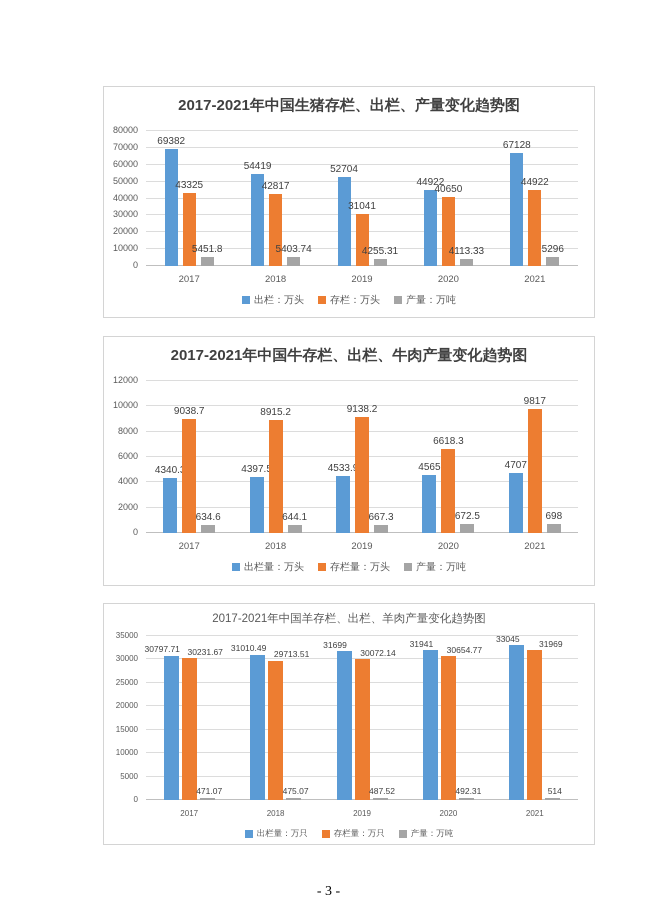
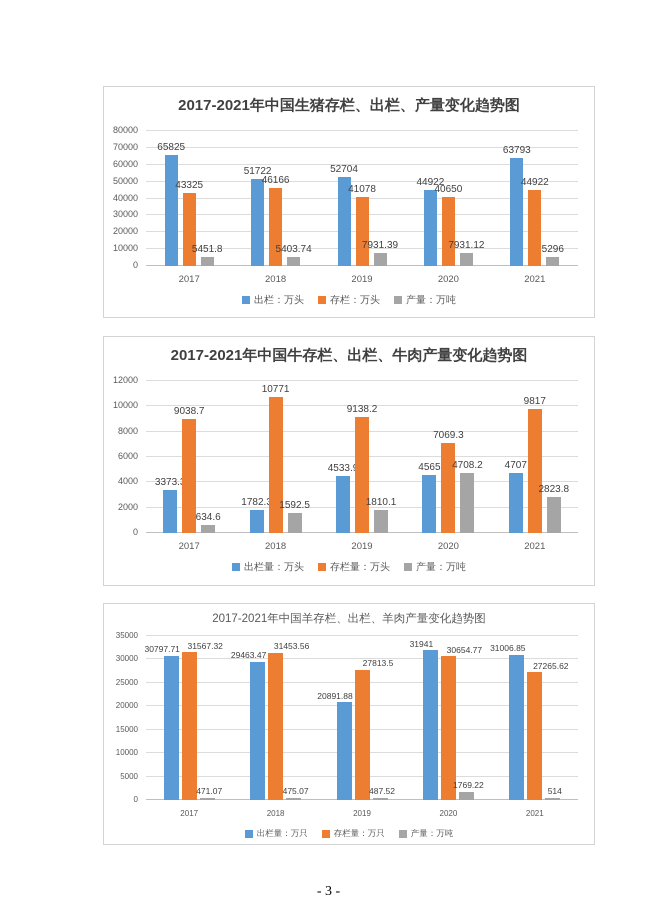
2017-2021年中国生猪存栏、出栏、产量变化趋势图/出栏：万头/2017: 69382 -> 65825
2017-2021年中国生猪存栏、出栏、产量变化趋势图/出栏：万头/2018: 54419 -> 51722
2017-2021年中国生猪存栏、出栏、产量变化趋势图/存栏：万头/2018: 42817 -> 46166
2017-2021年中国生猪存栏、出栏、产量变化趋势图/存栏：万头/2019: 31041 -> 41078
2017-2021年中国生猪存栏、出栏、产量变化趋势图/产量：万吨/2019: 4255.31 -> 7931.39
2017-2021年中国生猪存栏、出栏、产量变化趋势图/产量：万吨/2020: 4113.33 -> 7931.12
2017-2021年中国生猪存栏、出栏、产量变化趋势图/出栏：万头/2021: 67128 -> 63793
2017-2021年中国牛存栏、出栏、牛肉产量变化趋势图/出栏量：万头/2017: 4340.3 -> 3373.3
2017-2021年中国牛存栏、出栏、牛肉产量变化趋势图/出栏量：万头/2018: 4397.5 -> 1782.3
2017-2021年中国牛存栏、出栏、牛肉产量变化趋势图/存栏量：万头/2018: 8915.2 -> 10771
2017-2021年中国牛存栏、出栏、牛肉产量变化趋势图/产量：万吨/2018: 644.1 -> 1592.5
2017-2021年中国牛存栏、出栏、牛肉产量变化趋势图/产量：万吨/2019: 667.3 -> 1810.1
2017-2021年中国牛存栏、出栏、牛肉产量变化趋势图/存栏量：万头/2020: 6618.3 -> 7069.3
2017-2021年中国牛存栏、出栏、牛肉产量变化趋势图/产量：万吨/2020: 672.5 -> 4708.2
2017-2021年中国牛存栏、出栏、牛肉产量变化趋势图/产量：万吨/2021: 698 -> 2823.8
2017-2021年中国羊存栏、出栏、羊肉产量变化趋势图/存栏量：万只/2017: 30231.67 -> 31567.32
2017-2021年中国羊存栏、出栏、羊肉产量变化趋势图/出栏量：万只/2018: 31010.49 -> 29463.47
2017-2021年中国羊存栏、出栏、羊肉产量变化趋势图/存栏量：万只/2018: 29713.51 -> 31453.56
2017-2021年中国羊存栏、出栏、羊肉产量变化趋势图/出栏量：万只/2019: 31699 -> 20891.88
2017-2021年中国羊存栏、出栏、羊肉产量变化趋势图/存栏量：万只/2019: 30072.14 -> 27813.5
2017-2021年中国羊存栏、出栏、羊肉产量变化趋势图/产量：万吨/2020: 492.31 -> 1769.22
2017-2021年中国羊存栏、出栏、羊肉产量变化趋势图/出栏量：万只/2021: 33045 -> 31006.85
2017-2021年中国羊存栏、出栏、羊肉产量变化趋势图/存栏量：万只/2021: 31969 -> 27265.62
